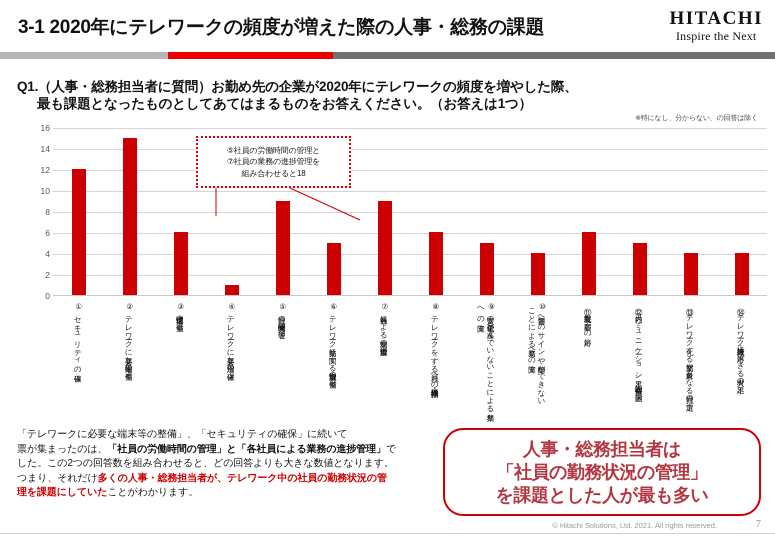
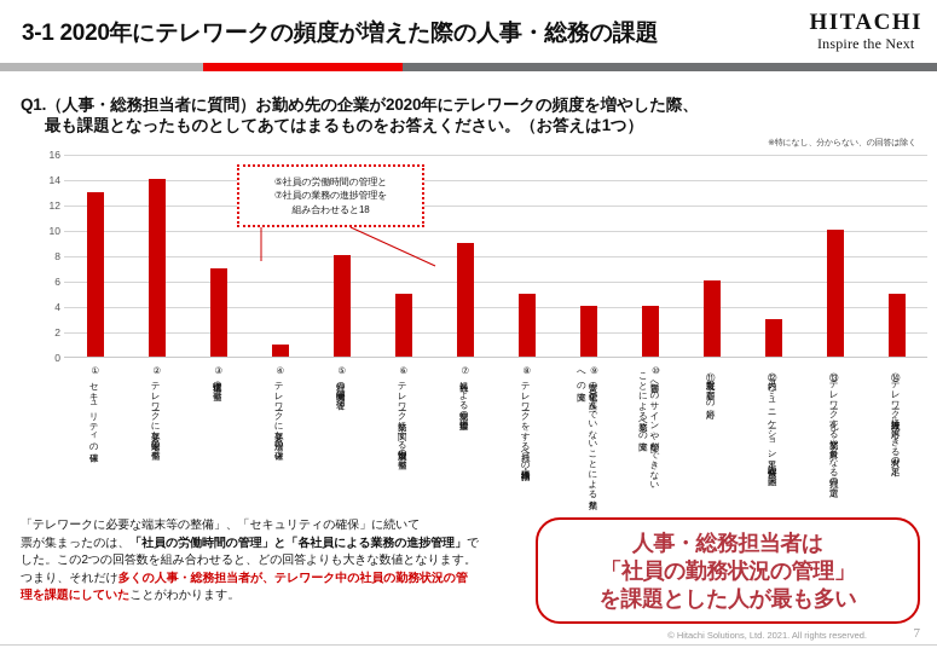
①セキュリティの確保: 12 -> 13
②テレワークに必要な端末等の整備: 15 -> 14
③通信環境の整備: 6 -> 7
⑤社員の労働時間の管理: 9 -> 8
⑧テレワークをする社員への指示・指導・評価: 6 -> 5
⑨文書の電子化が進んでいないことによる業務への支障: 5 -> 4
⑫社内コミュニケーション不足、情報共有の困難: 5 -> 3
⑬テレワーク化する業務や対象となる社員の選定: 4 -> 10
⑭テレワーク導入・維持に対応できる人材の不足: 4 -> 5
